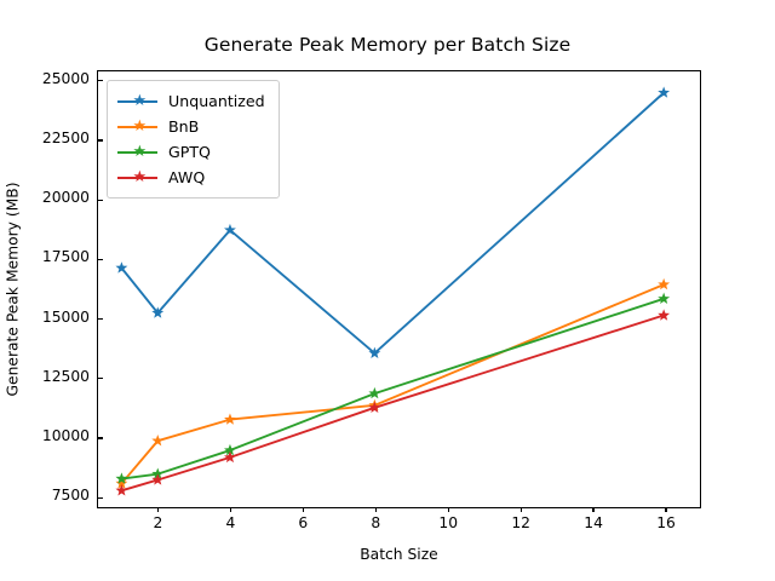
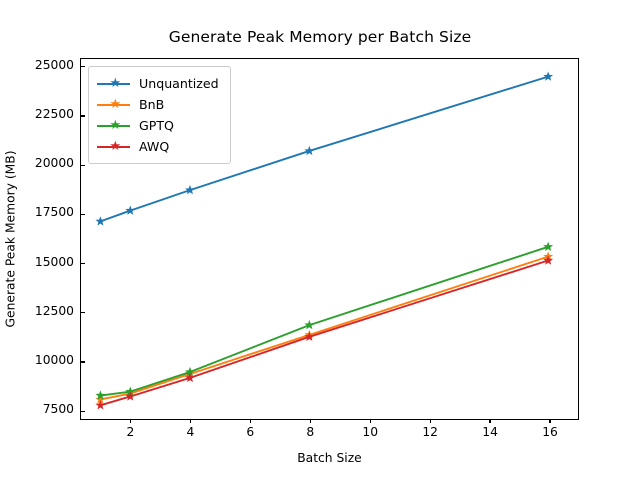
Unquantized/2: 15200 -> 17600
BnB/2: 9800 -> 8300
BnB/4: 10700 -> 9300
Unquantized/8: 13500 -> 20700
BnB/16: 16400 -> 15300
